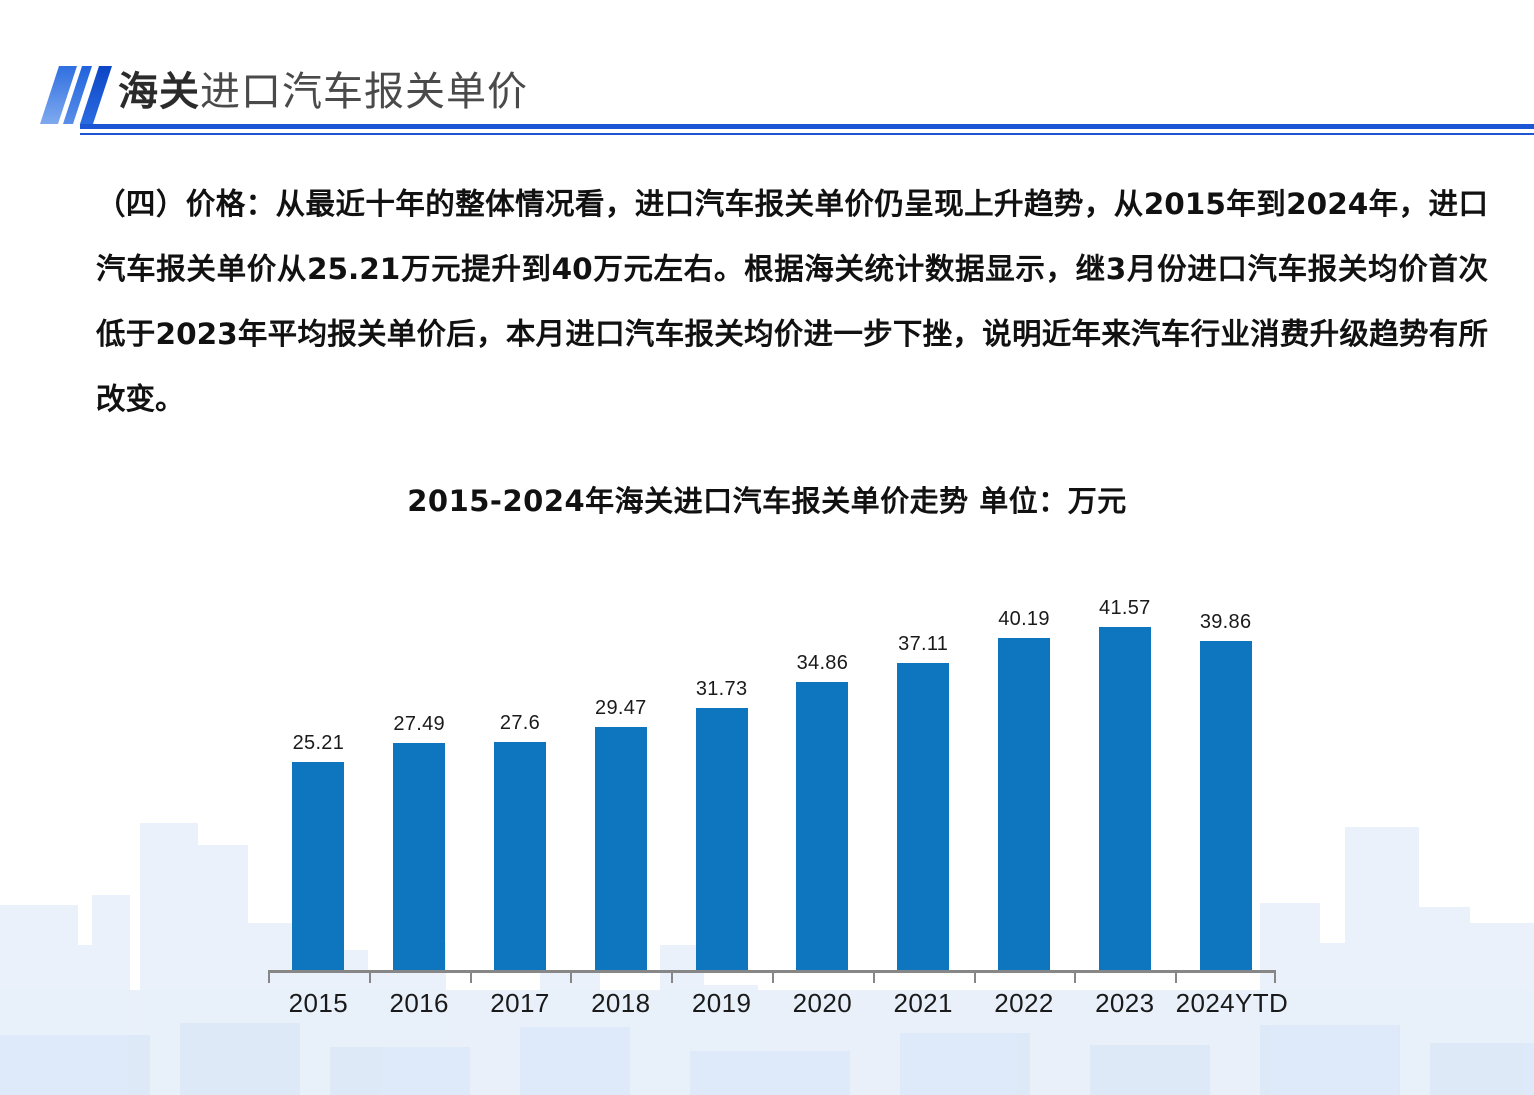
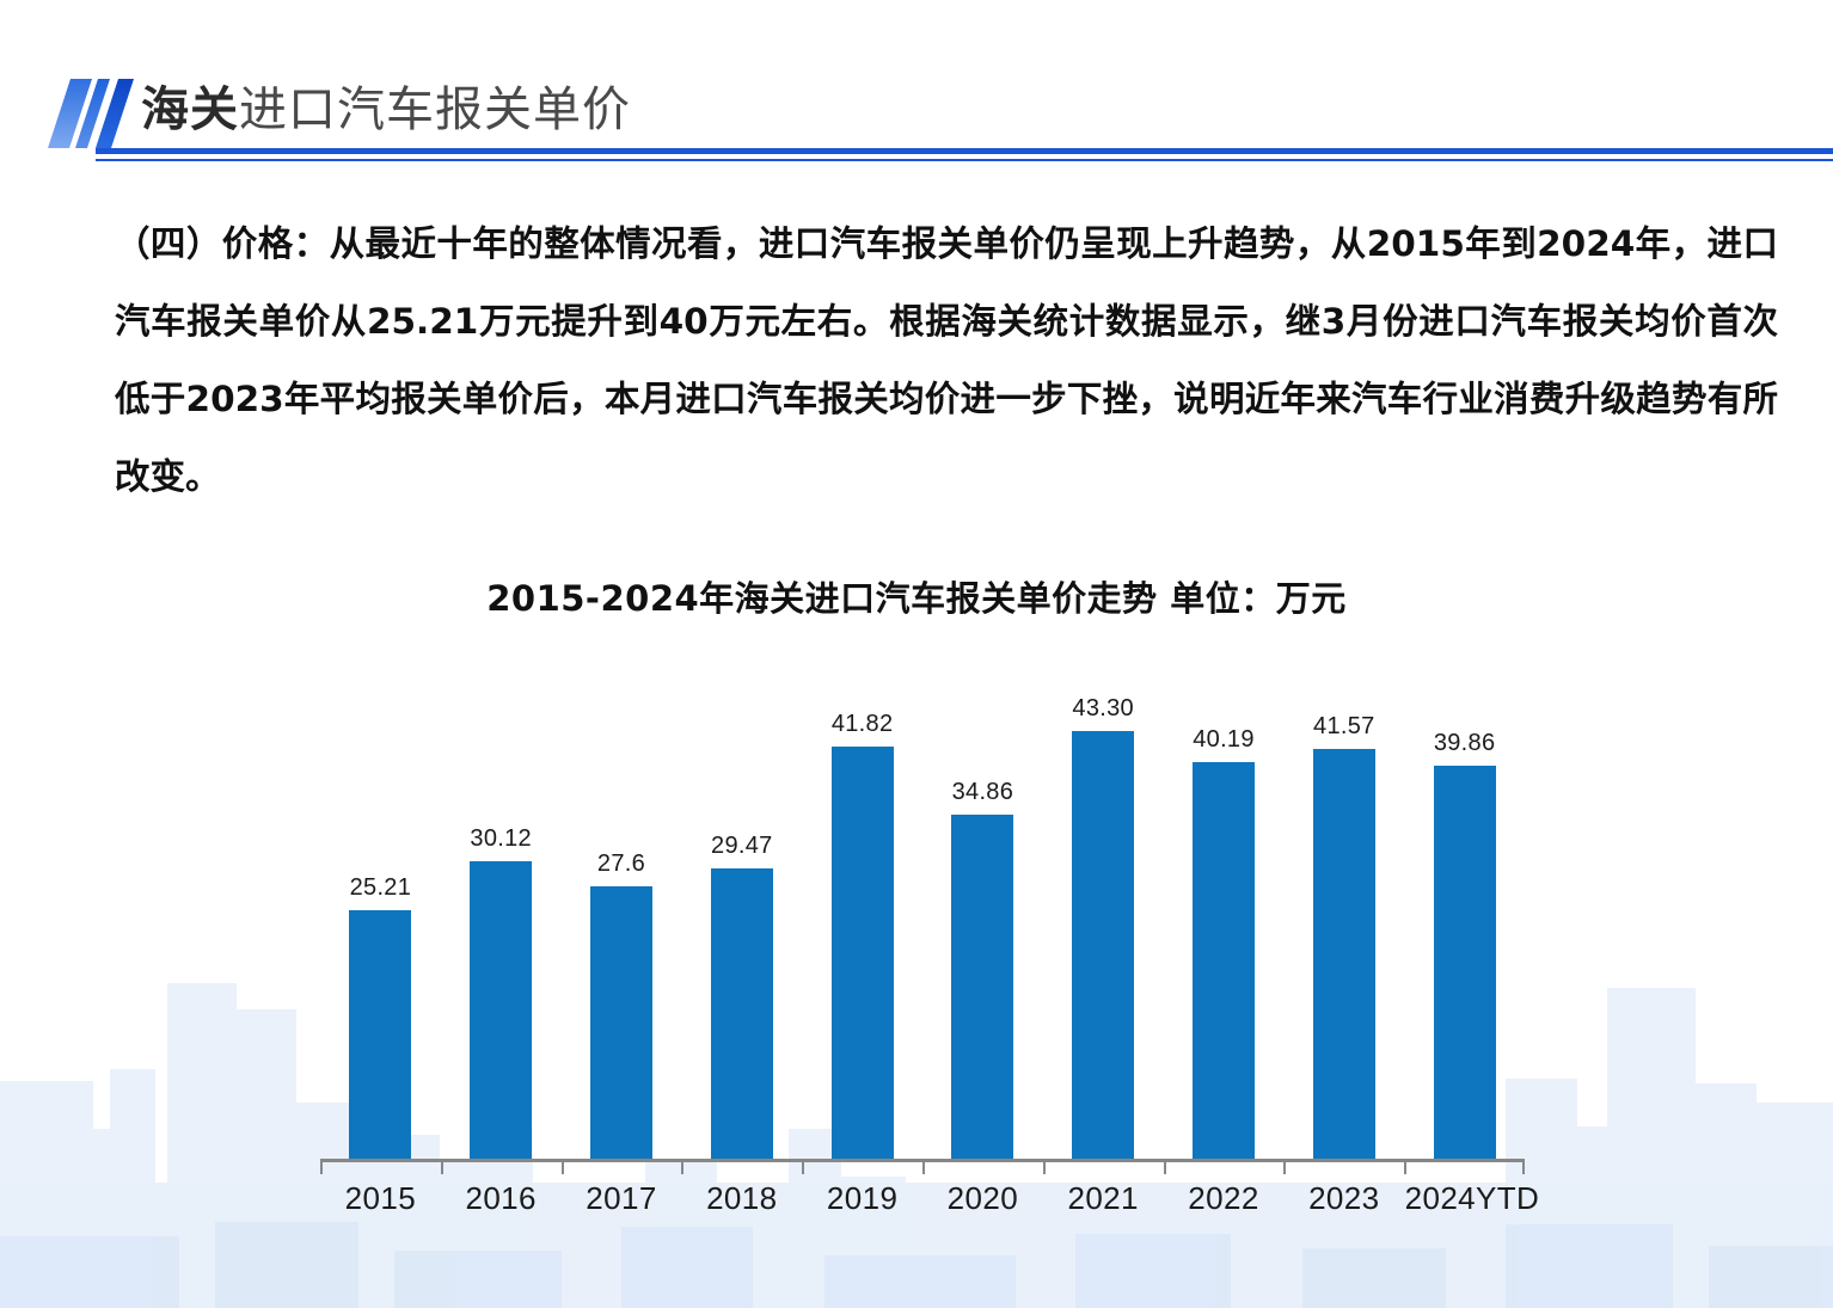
2016: 27.49 -> 30.12
2019: 31.73 -> 41.82
2021: 37.11 -> 43.30
